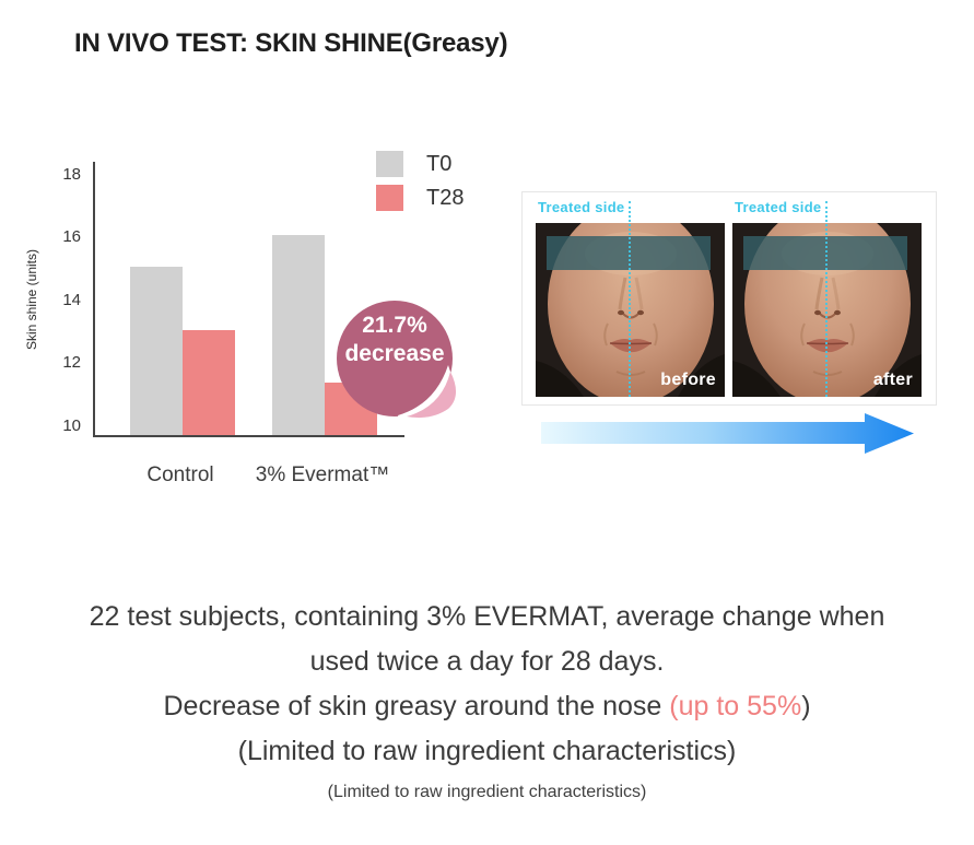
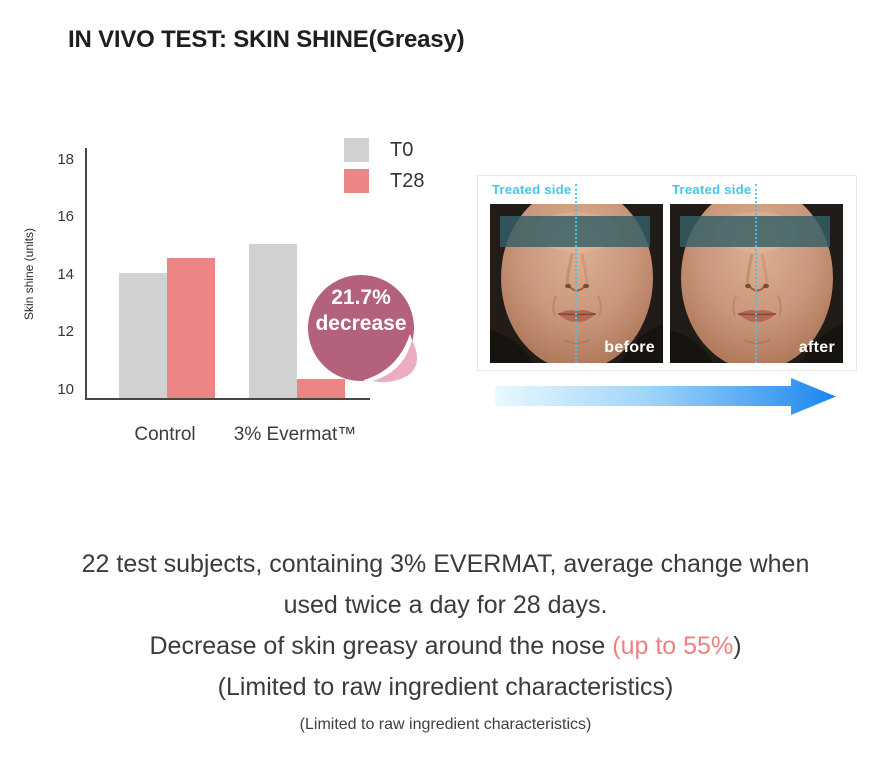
T0/Control: 15 -> 14
T28/Control: 13.0 -> 14.5
T0/3% Evermat™: 16 -> 15
T28/3% Evermat™: 11.3 -> 10.3
